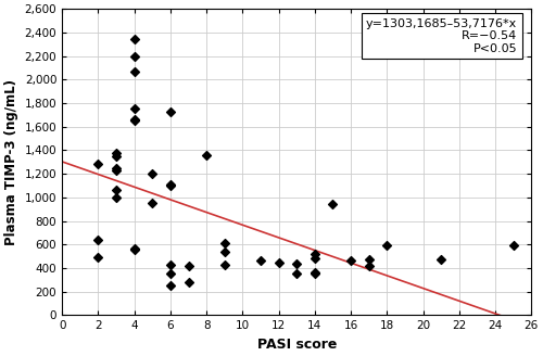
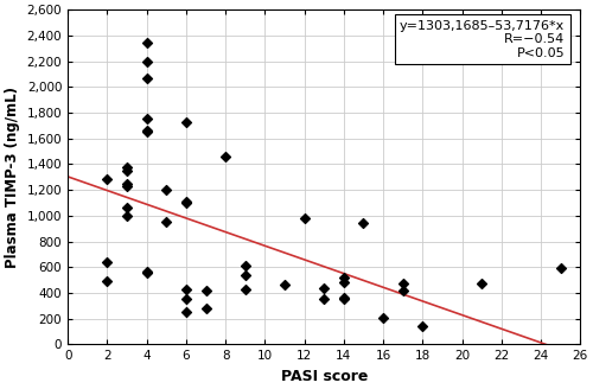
8: 1,360 -> 1,460
12: 450 -> 980
16: 460 -> 210
18: 590 -> 140
